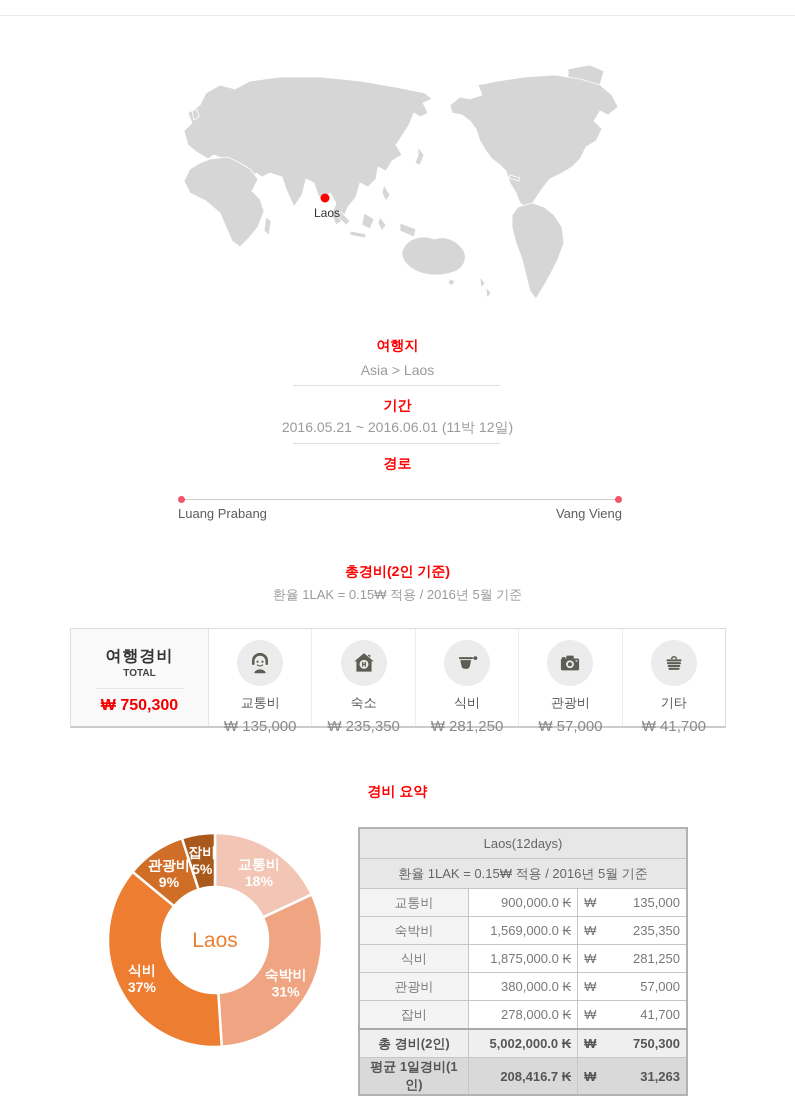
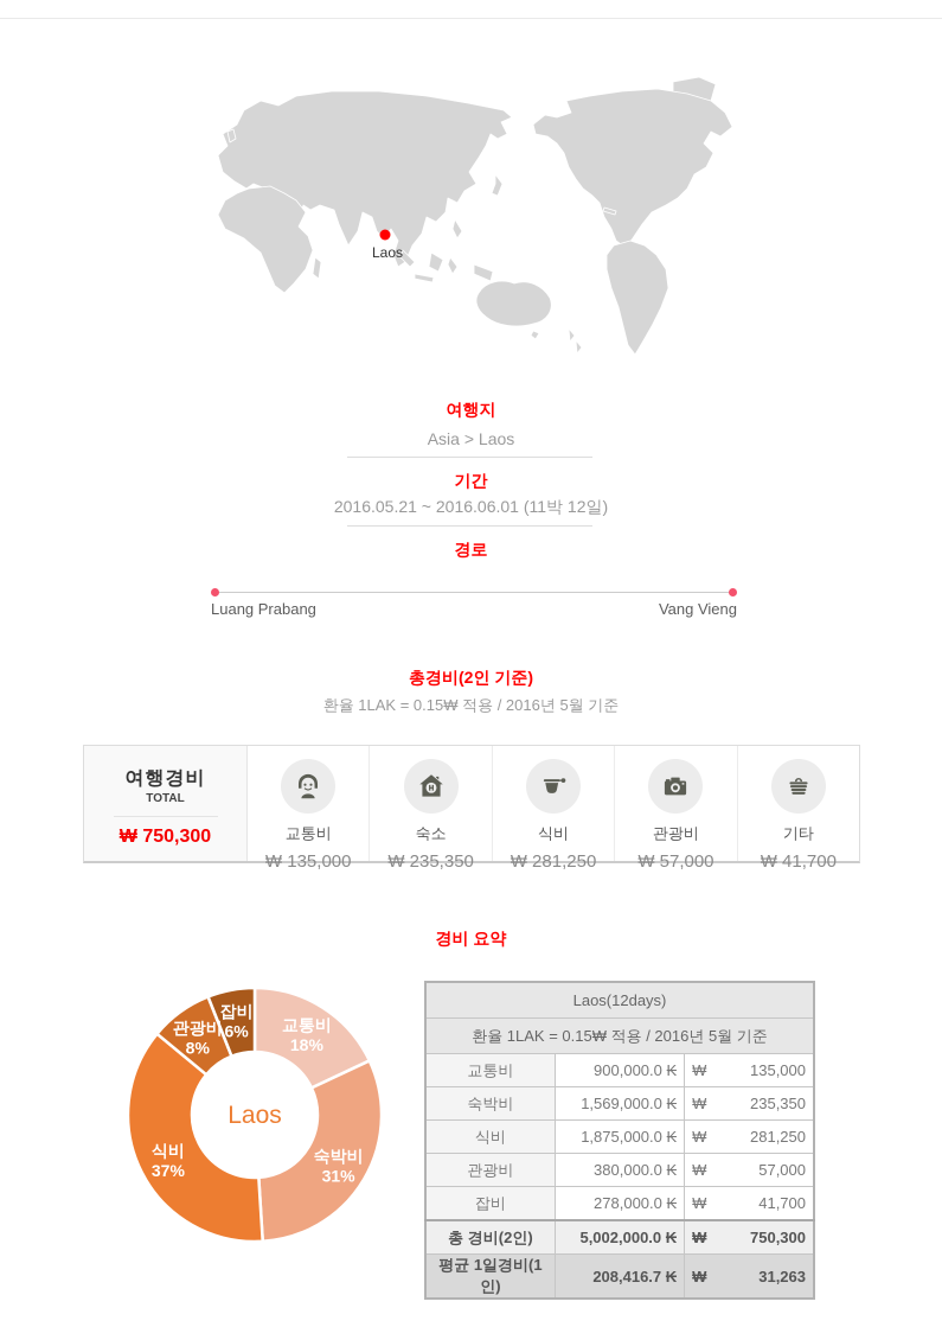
관광비: 9% -> 8%
잡비: 5% -> 6%
